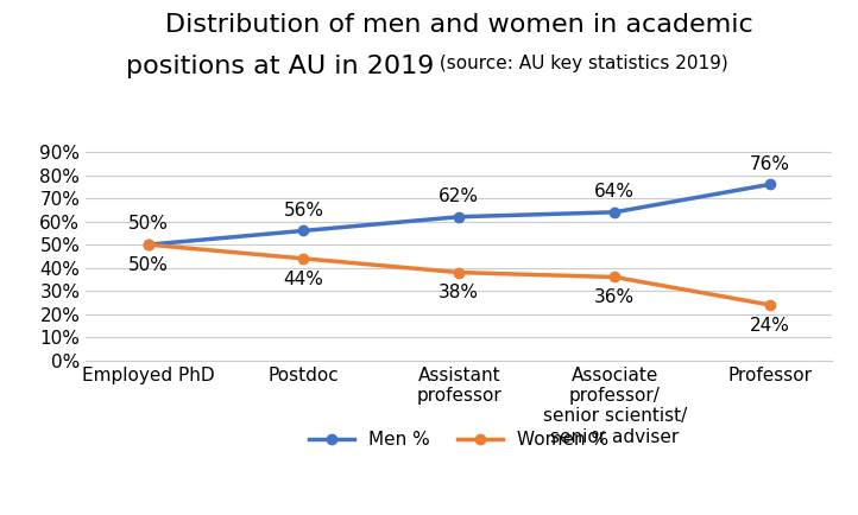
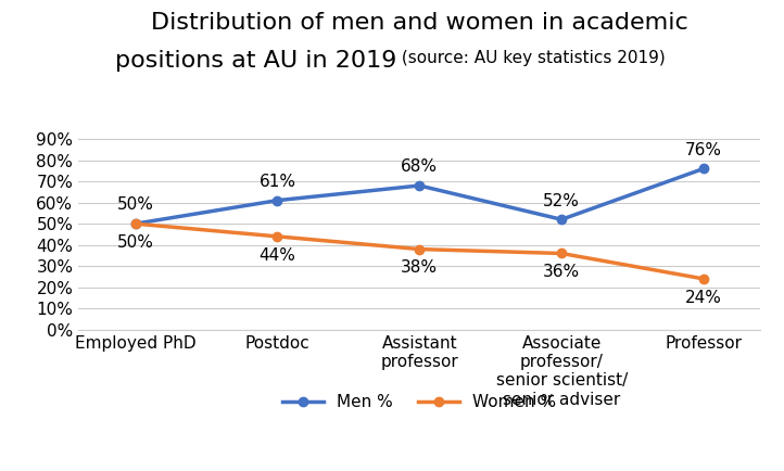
Men %/Postdoc: 56% -> 61%
Men %/Assistant professor: 62% -> 68%
Men %/Associate professor/ senior scientist/ senior adviser: 64% -> 52%
